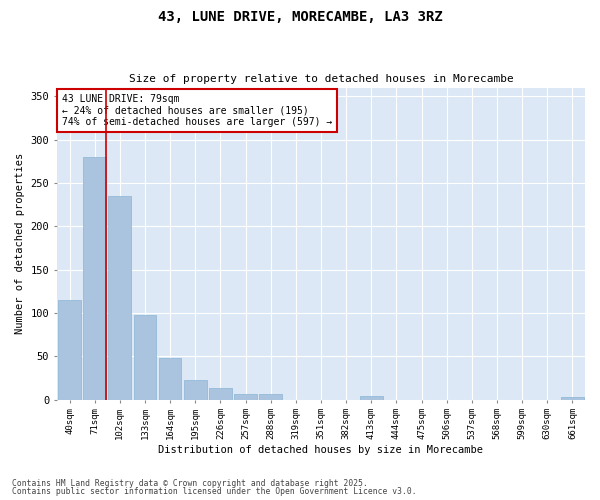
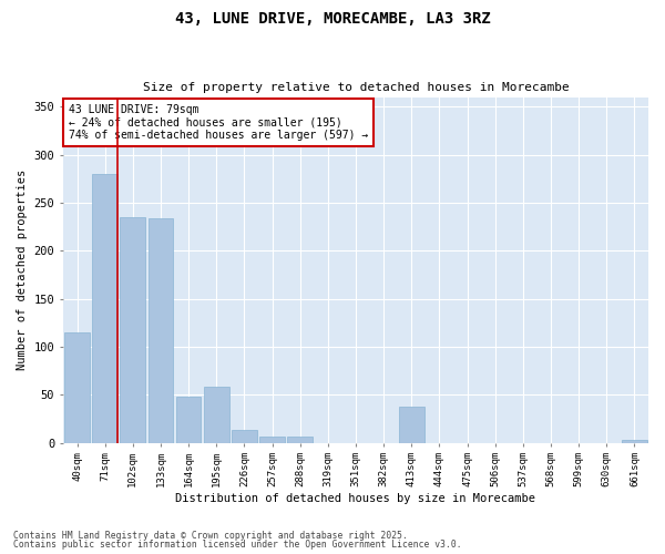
133sqm: 98 -> 234
195sqm: 22 -> 58
413sqm: 4 -> 38
